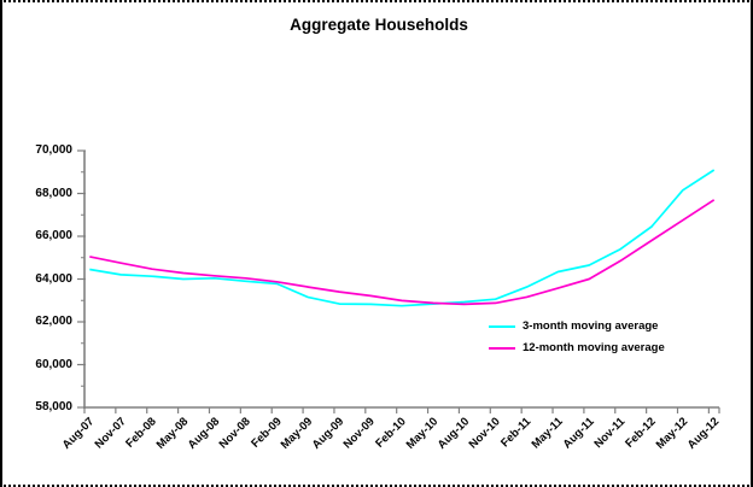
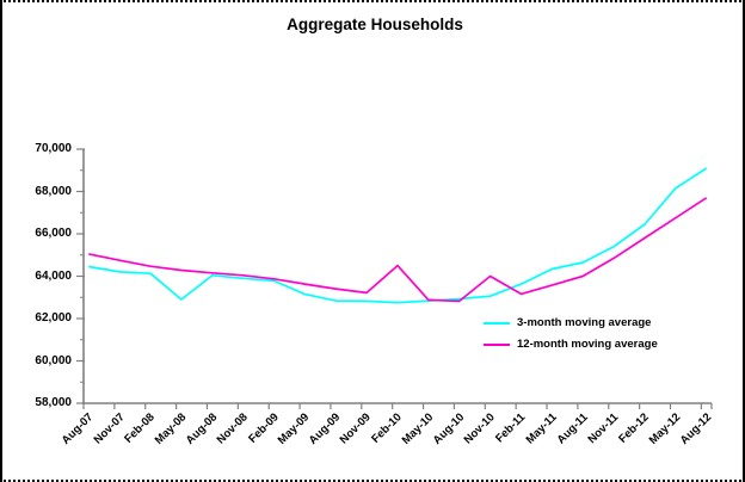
3-month moving average/May-08: 64000 -> 62900
12-month moving average/Feb-10: 63000 -> 64500
12-month moving average/Nov-10: 62900 -> 64000
